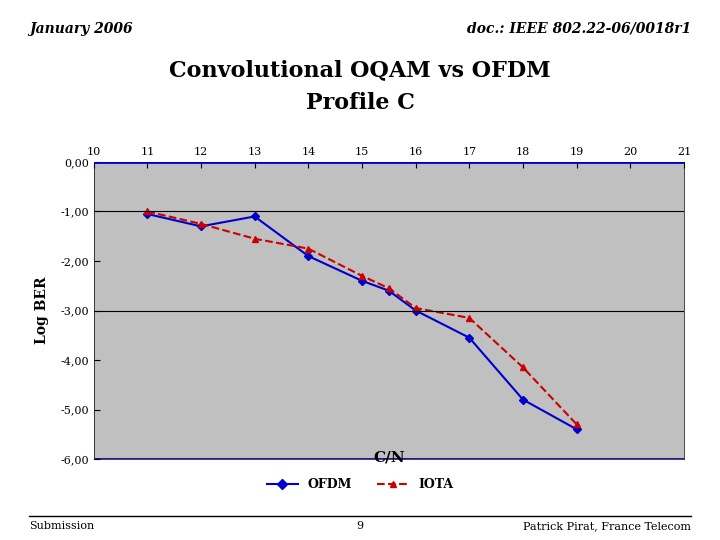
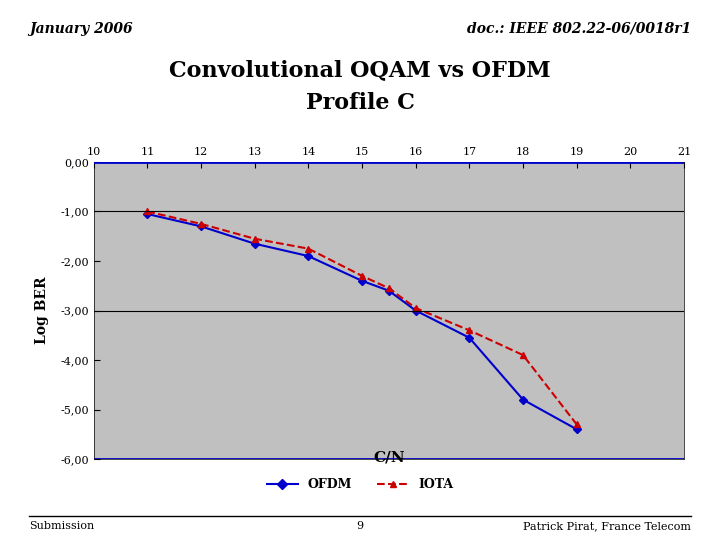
OFDM/13: -1,10 -> -1,65
IOTA/17: -3,15 -> -3,40
IOTA/18: -4,15 -> -3,90
